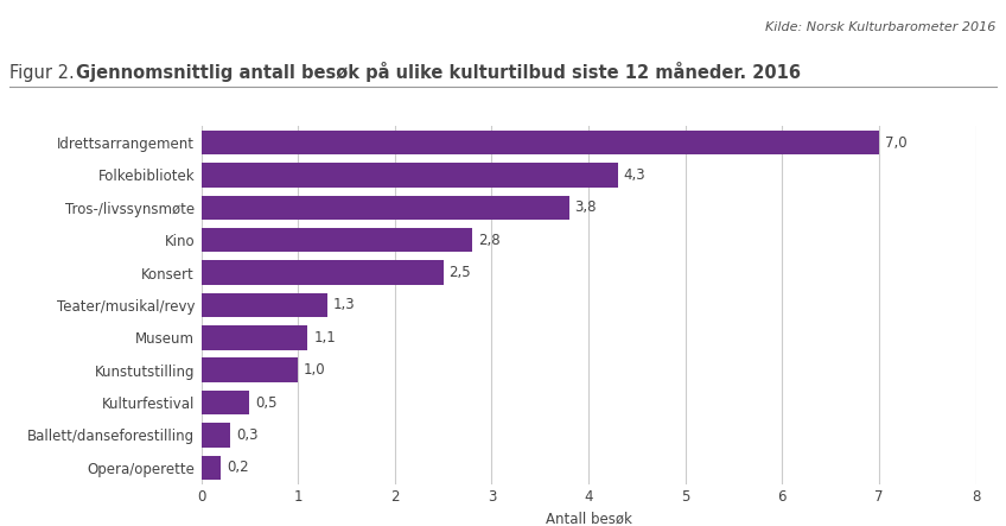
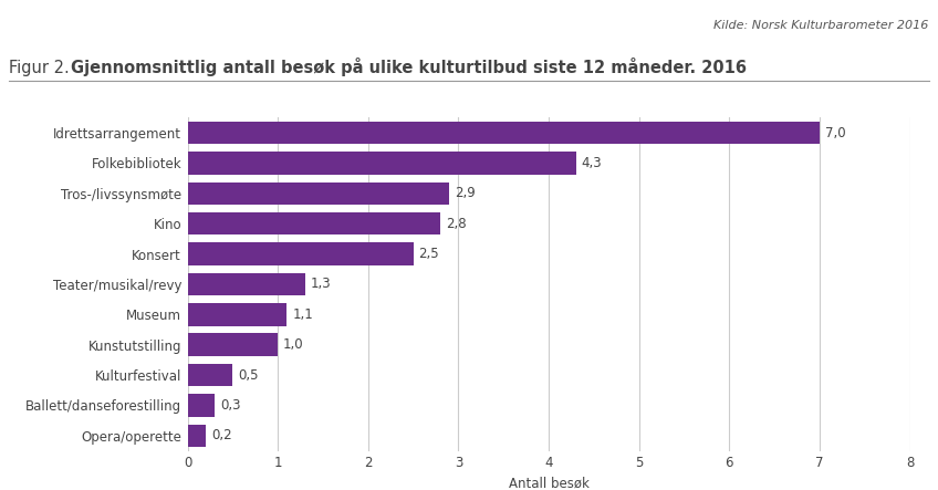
Tros-/livssynsmøte: 3,8 -> 2,9
